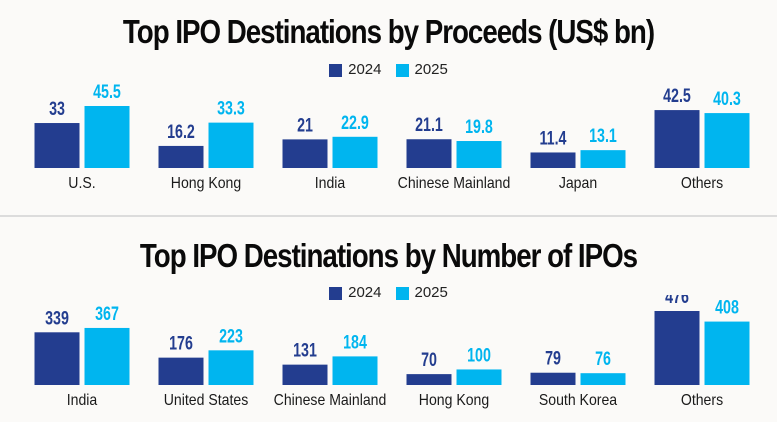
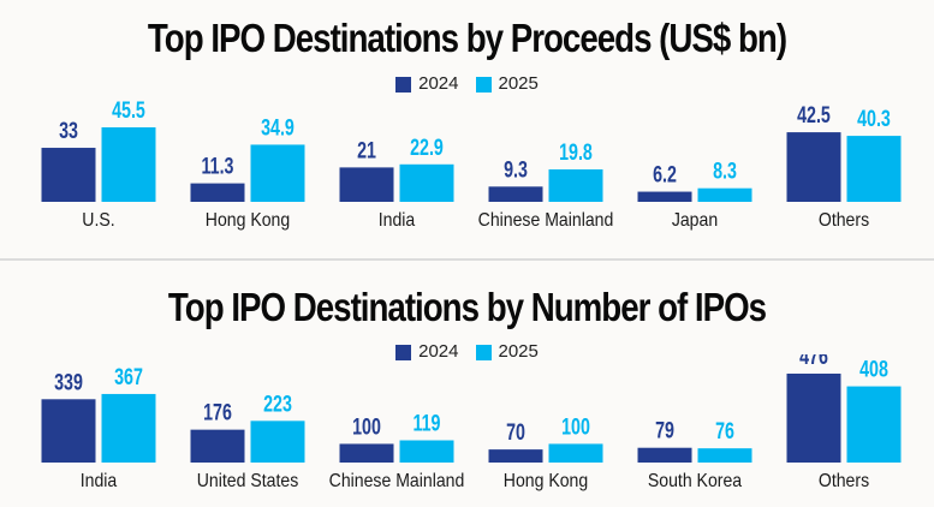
Top IPO Destinations by Proceeds (US$ bn)/2024/Hong Kong: 16.2 -> 11.3
Top IPO Destinations by Proceeds (US$ bn)/2025/Hong Kong: 33.3 -> 34.9
Top IPO Destinations by Proceeds (US$ bn)/2024/Chinese Mainland: 21.1 -> 9.3
Top IPO Destinations by Proceeds (US$ bn)/2024/Japan: 11.4 -> 6.2
Top IPO Destinations by Proceeds (US$ bn)/2025/Japan: 13.1 -> 8.3
Top IPO Destinations by Number of IPOs/2024/Chinese Mainland: 131 -> 100
Top IPO Destinations by Number of IPOs/2025/Chinese Mainland: 184 -> 119
